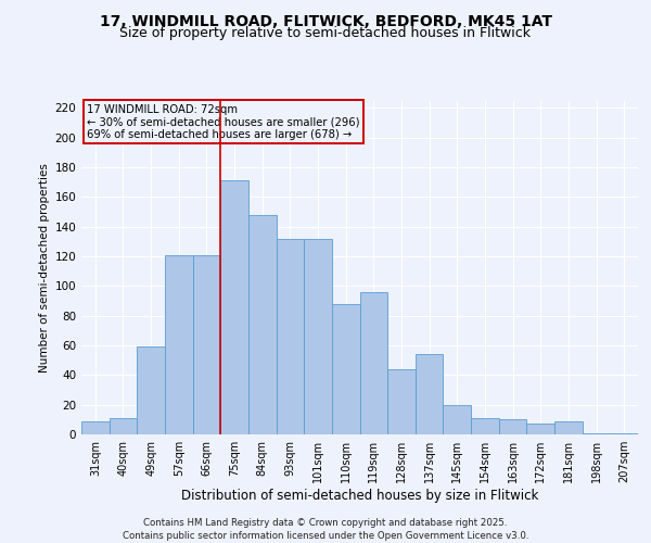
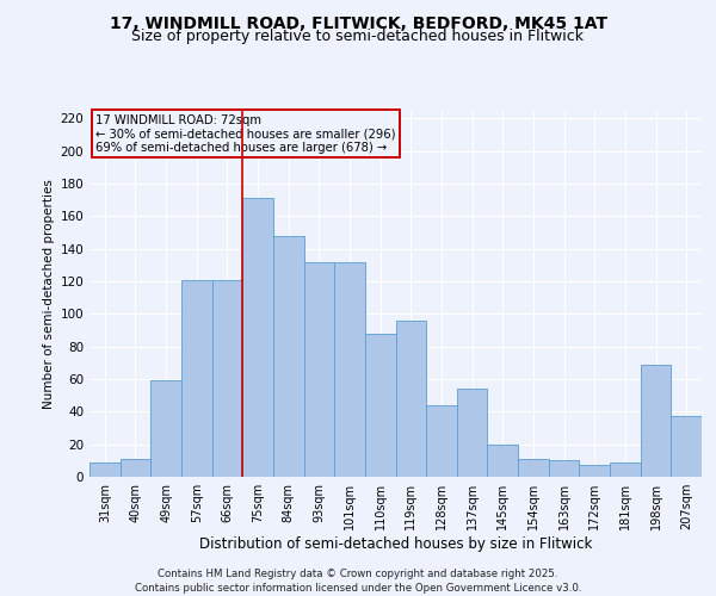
198sqm: 1 -> 69
207sqm: 1 -> 37
